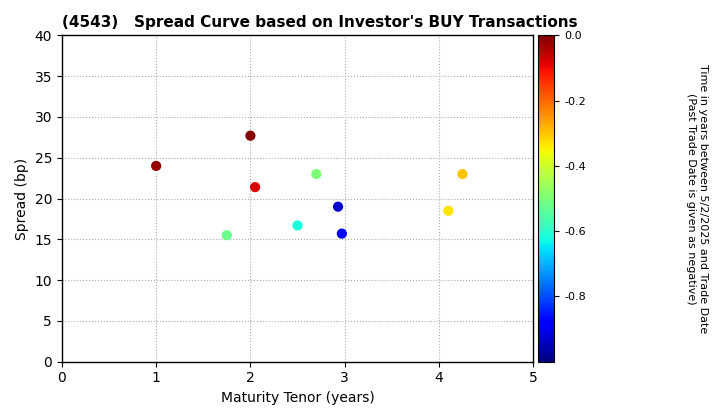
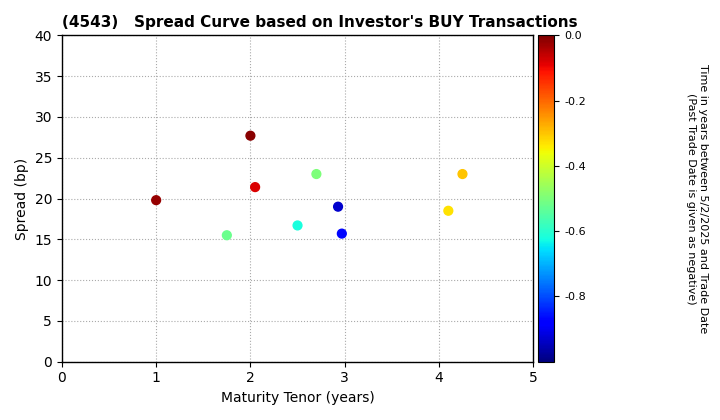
1: 24.0 -> 19.8
